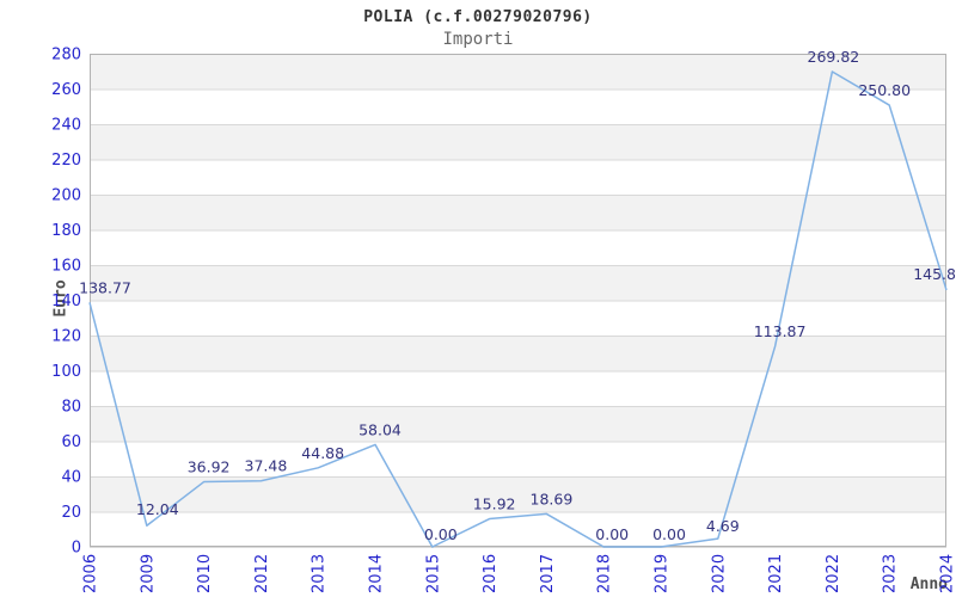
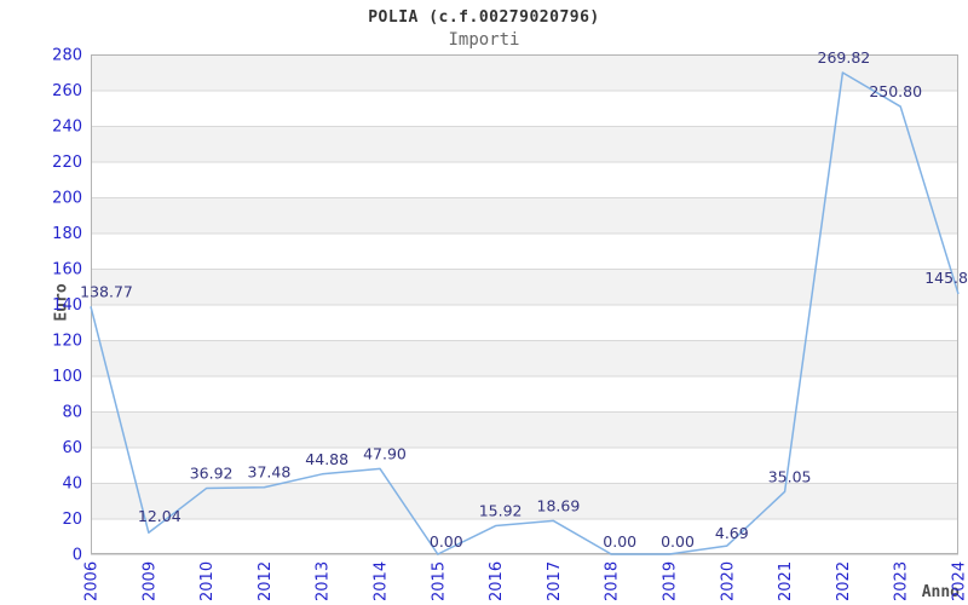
2014: 58.04 -> 47.90
2021: 113.87 -> 35.05
